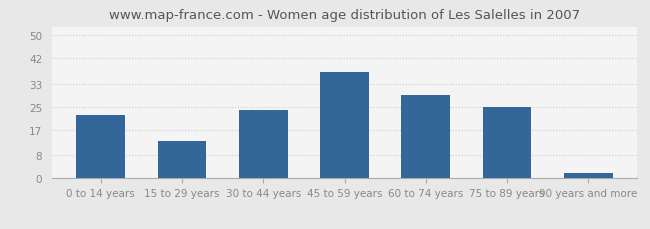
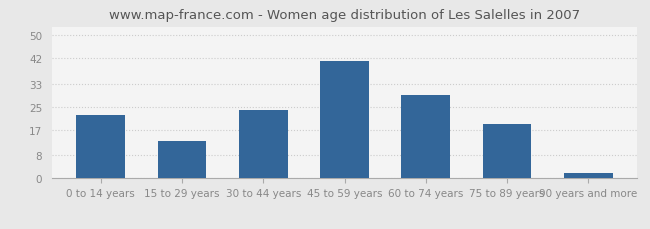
45 to 59 years: 37 -> 41
75 to 89 years: 25 -> 19
